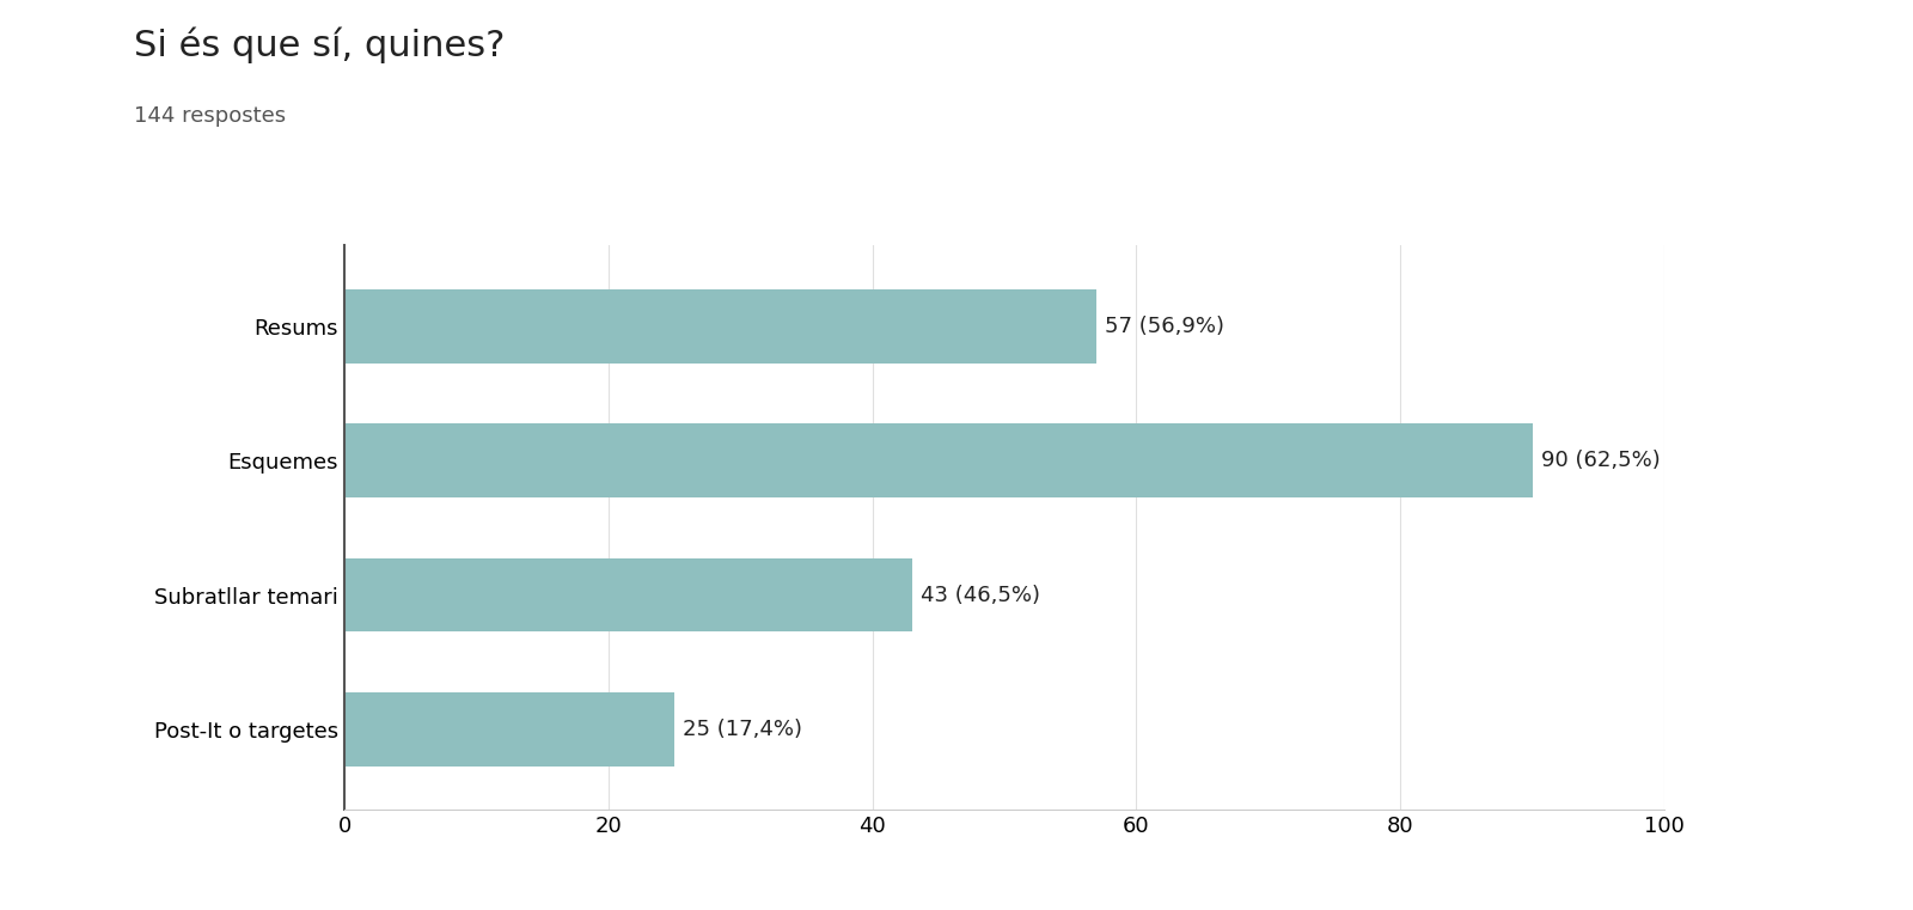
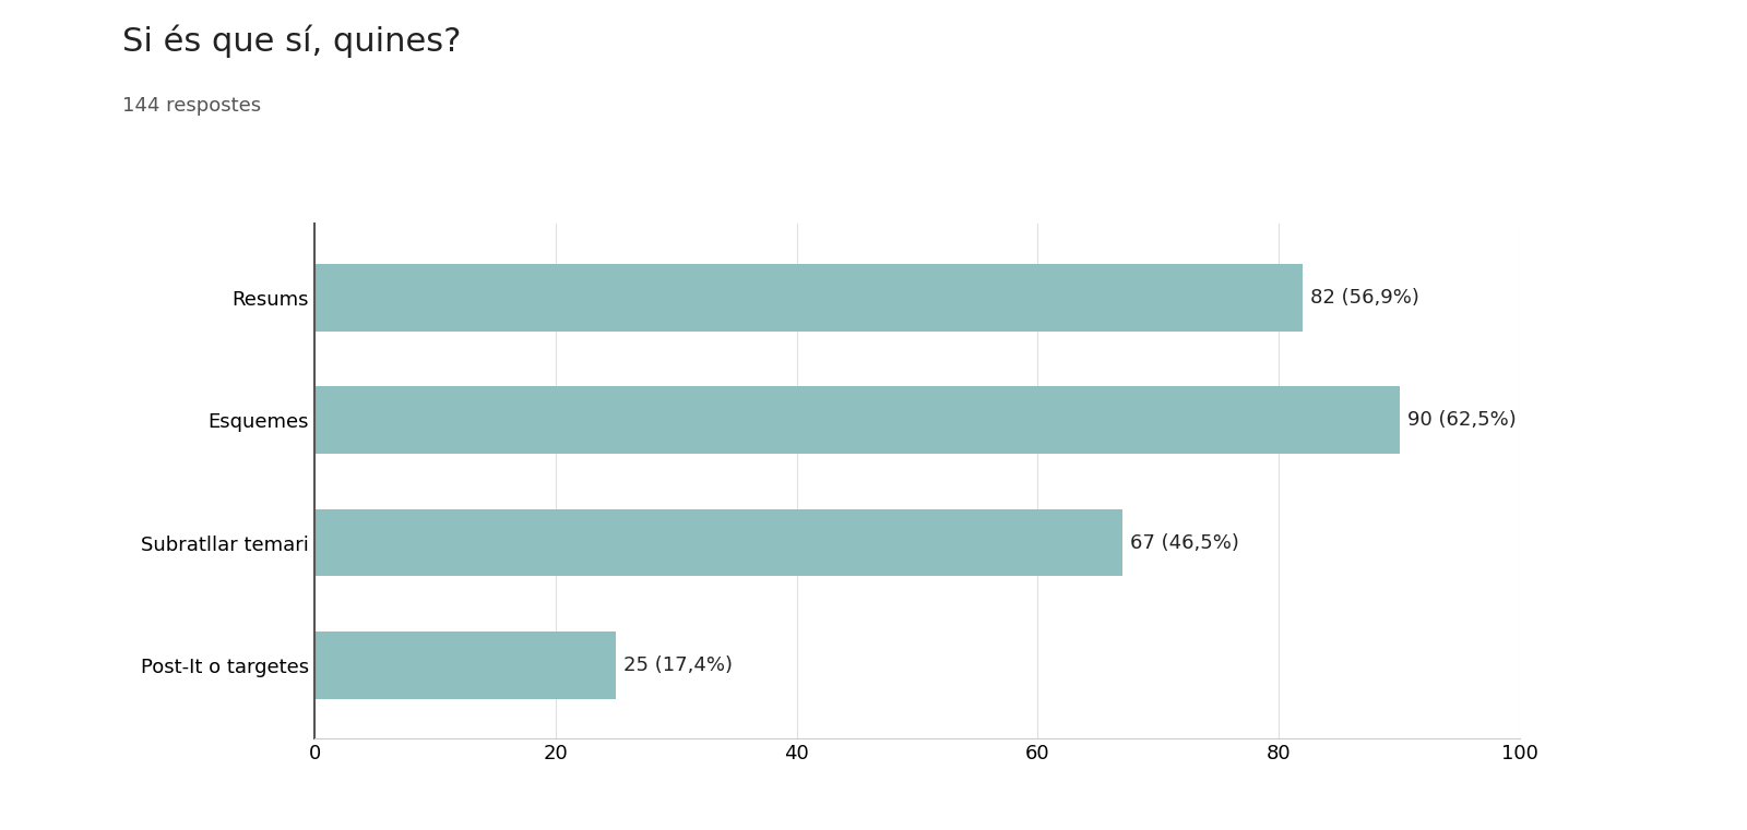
Resums: 57 -> 82
Subratllar temari: 43 -> 67
